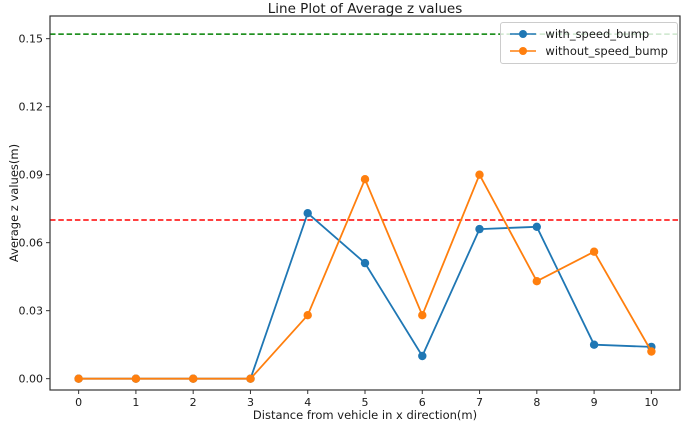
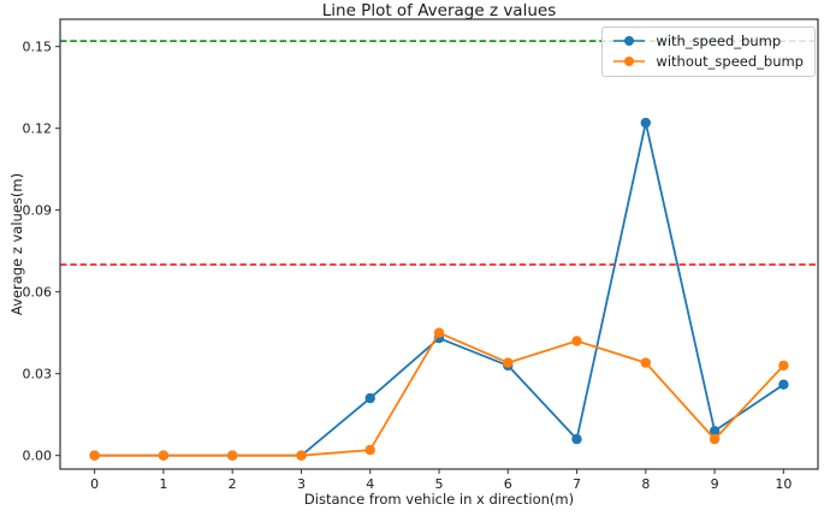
with_speed_bump/4: 0.073 -> 0.021
without_speed_bump/4: 0.028 -> 0.002
with_speed_bump/5: 0.051 -> 0.043
without_speed_bump/5: 0.088 -> 0.045
with_speed_bump/6: 0.010 -> 0.033
without_speed_bump/6: 0.028 -> 0.034
with_speed_bump/7: 0.066 -> 0.006
without_speed_bump/7: 0.090 -> 0.042
with_speed_bump/8: 0.067 -> 0.122
without_speed_bump/8: 0.043 -> 0.034
with_speed_bump/9: 0.015 -> 0.009
without_speed_bump/9: 0.056 -> 0.006
with_speed_bump/10: 0.014 -> 0.026
without_speed_bump/10: 0.012 -> 0.033
